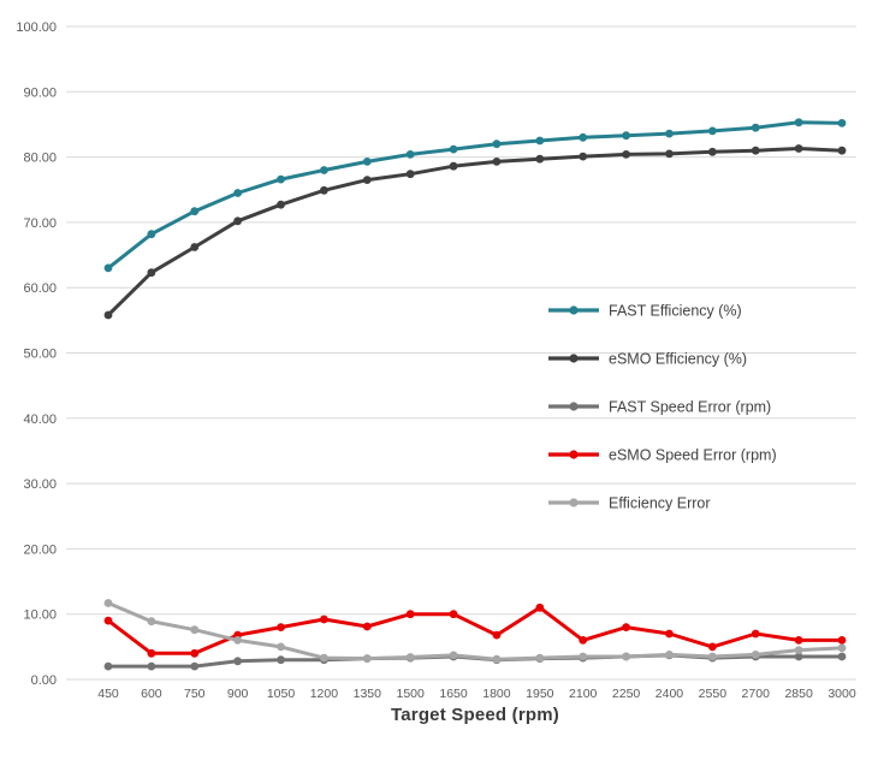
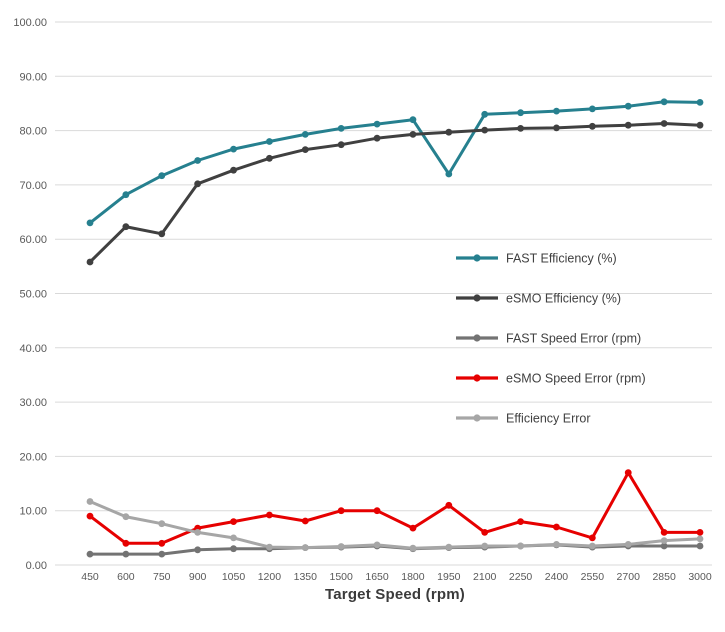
eSMO Efficiency (%)/750: 66 -> 61
FAST Efficiency (%)/1950: 82 -> 72
eSMO Speed Error (rpm)/2700: 7 -> 17
